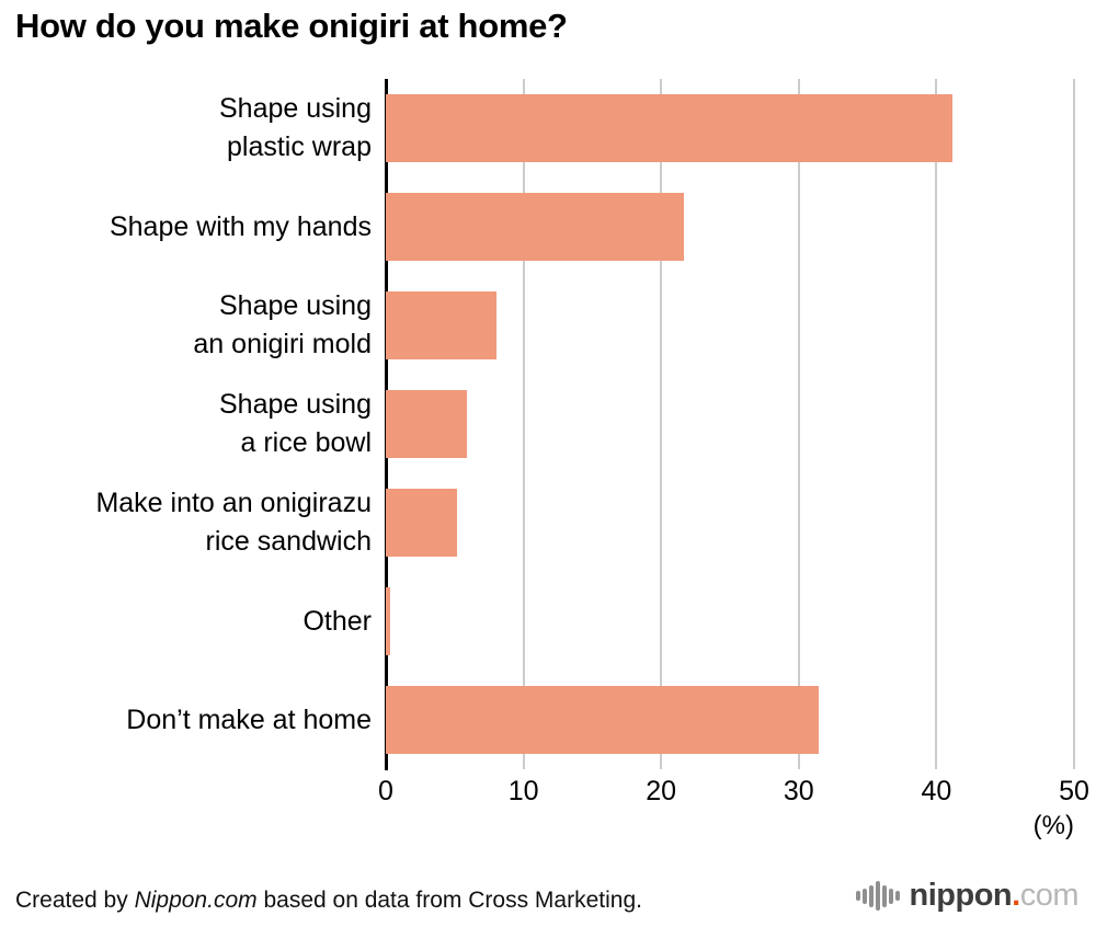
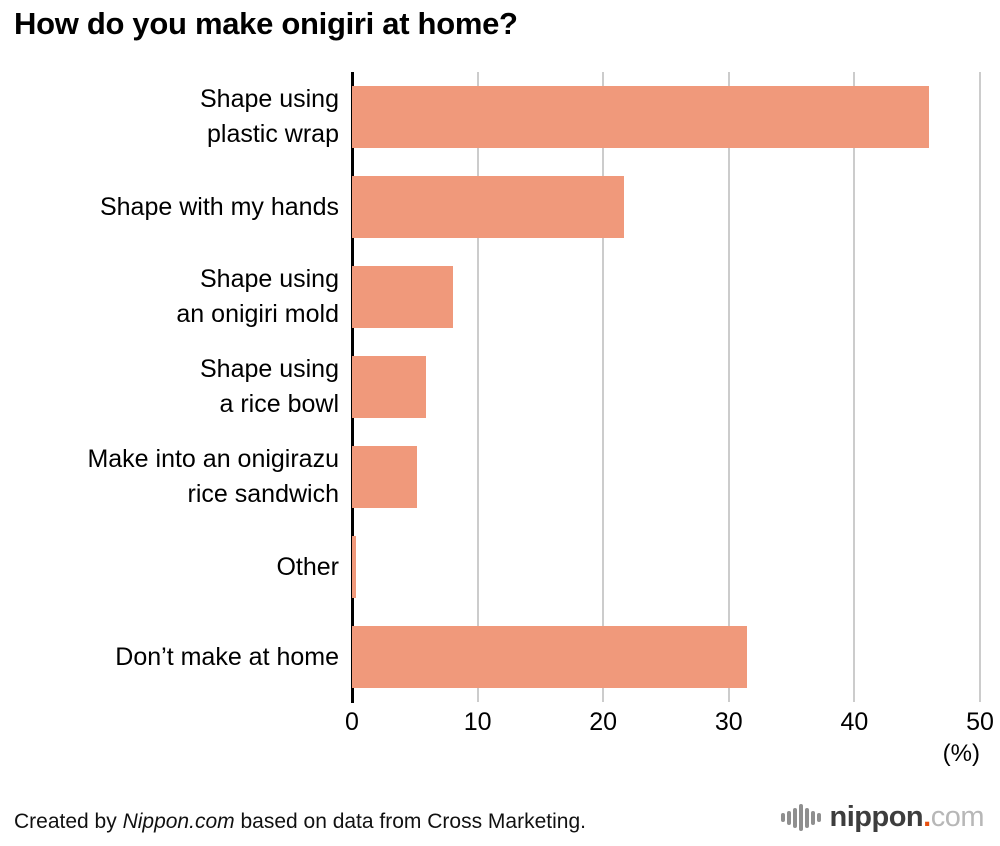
Shape using plastic wrap: 39.9 -> 44.5
